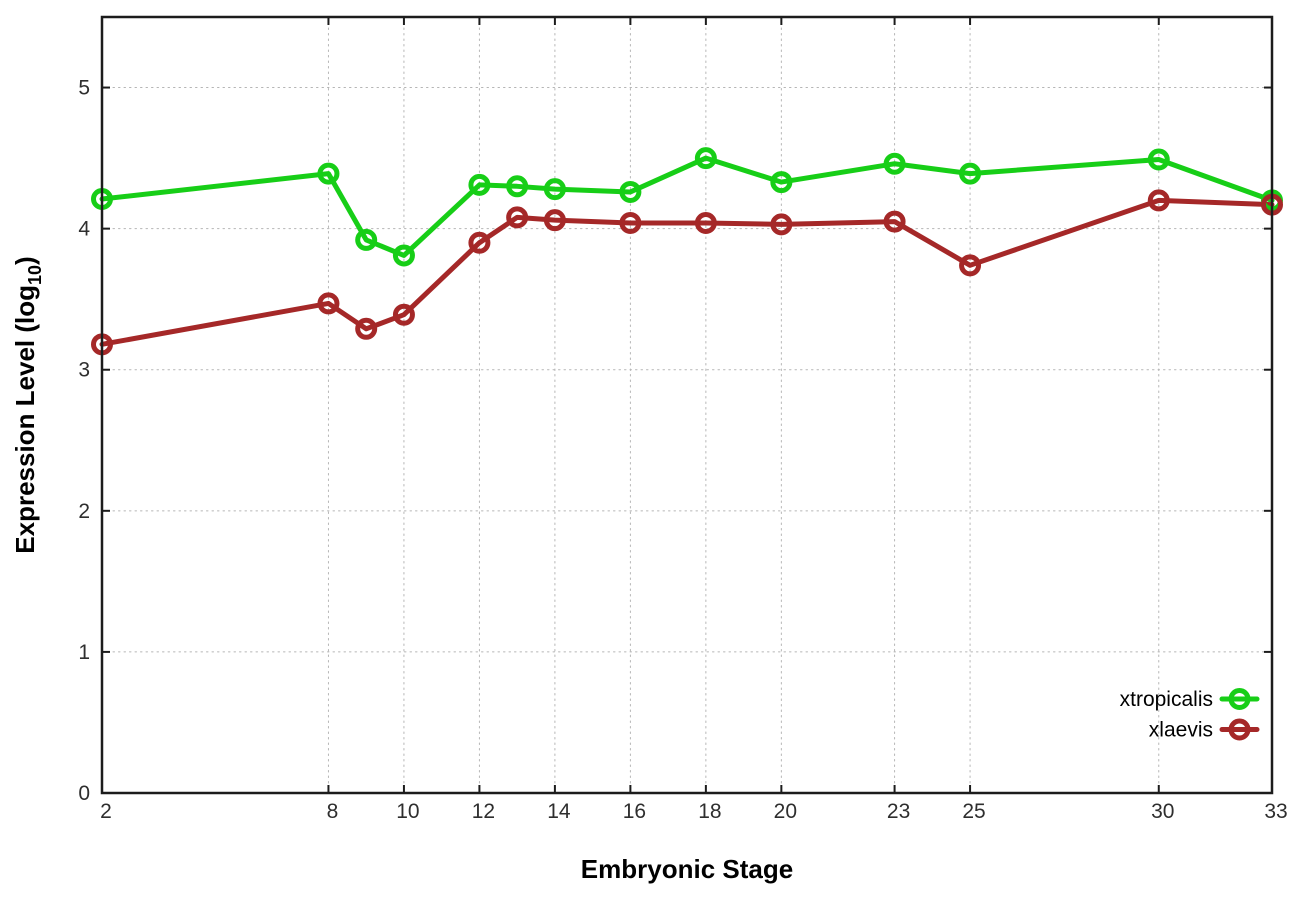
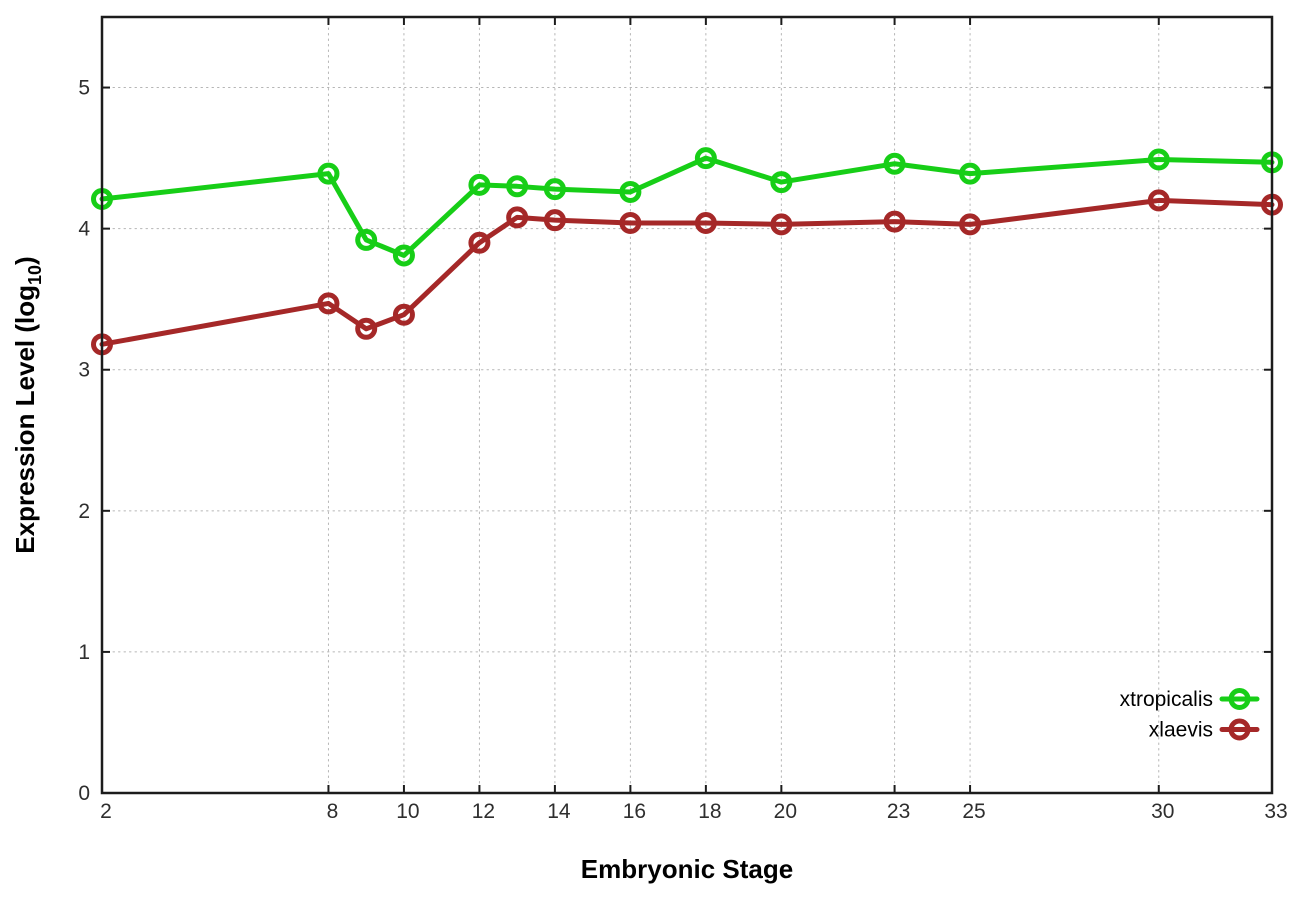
xlaevis/25: 3.74 -> 4.03
xtropicalis/33: 4.20 -> 4.47
